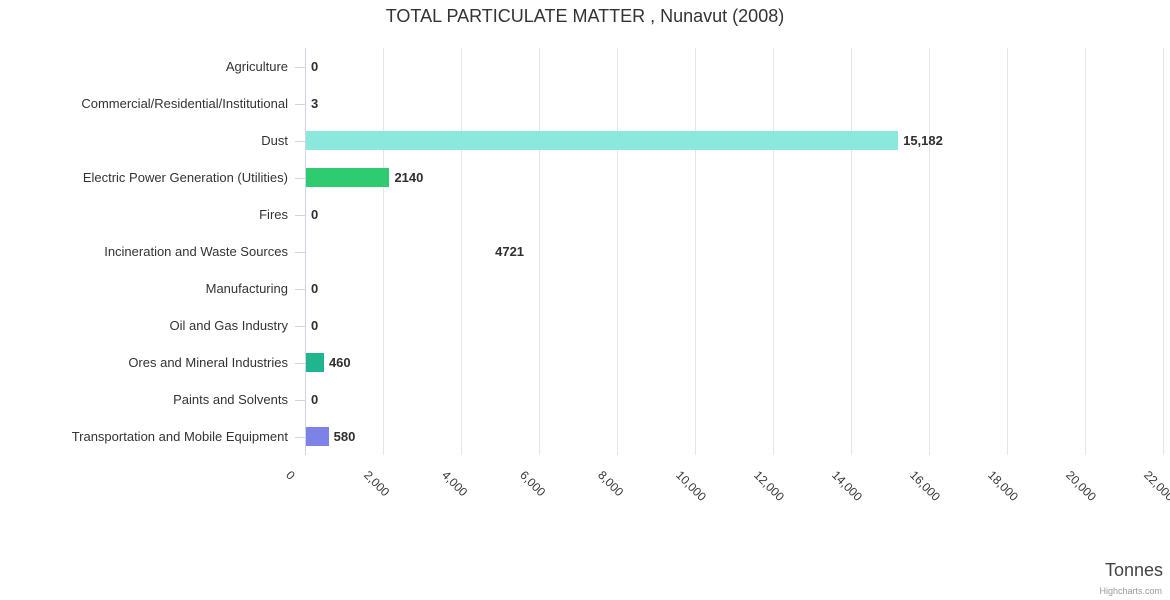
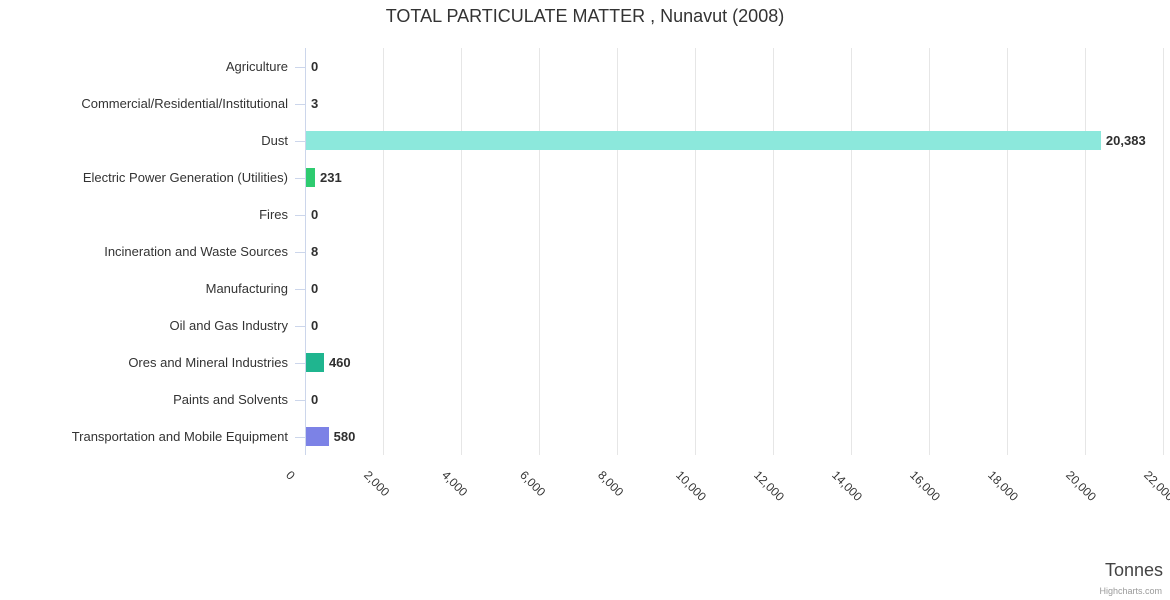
Dust: 15,182 -> 20,383
Electric Power Generation (Utilities): 2140 -> 231
Incineration and Waste Sources: 4721 -> 8
